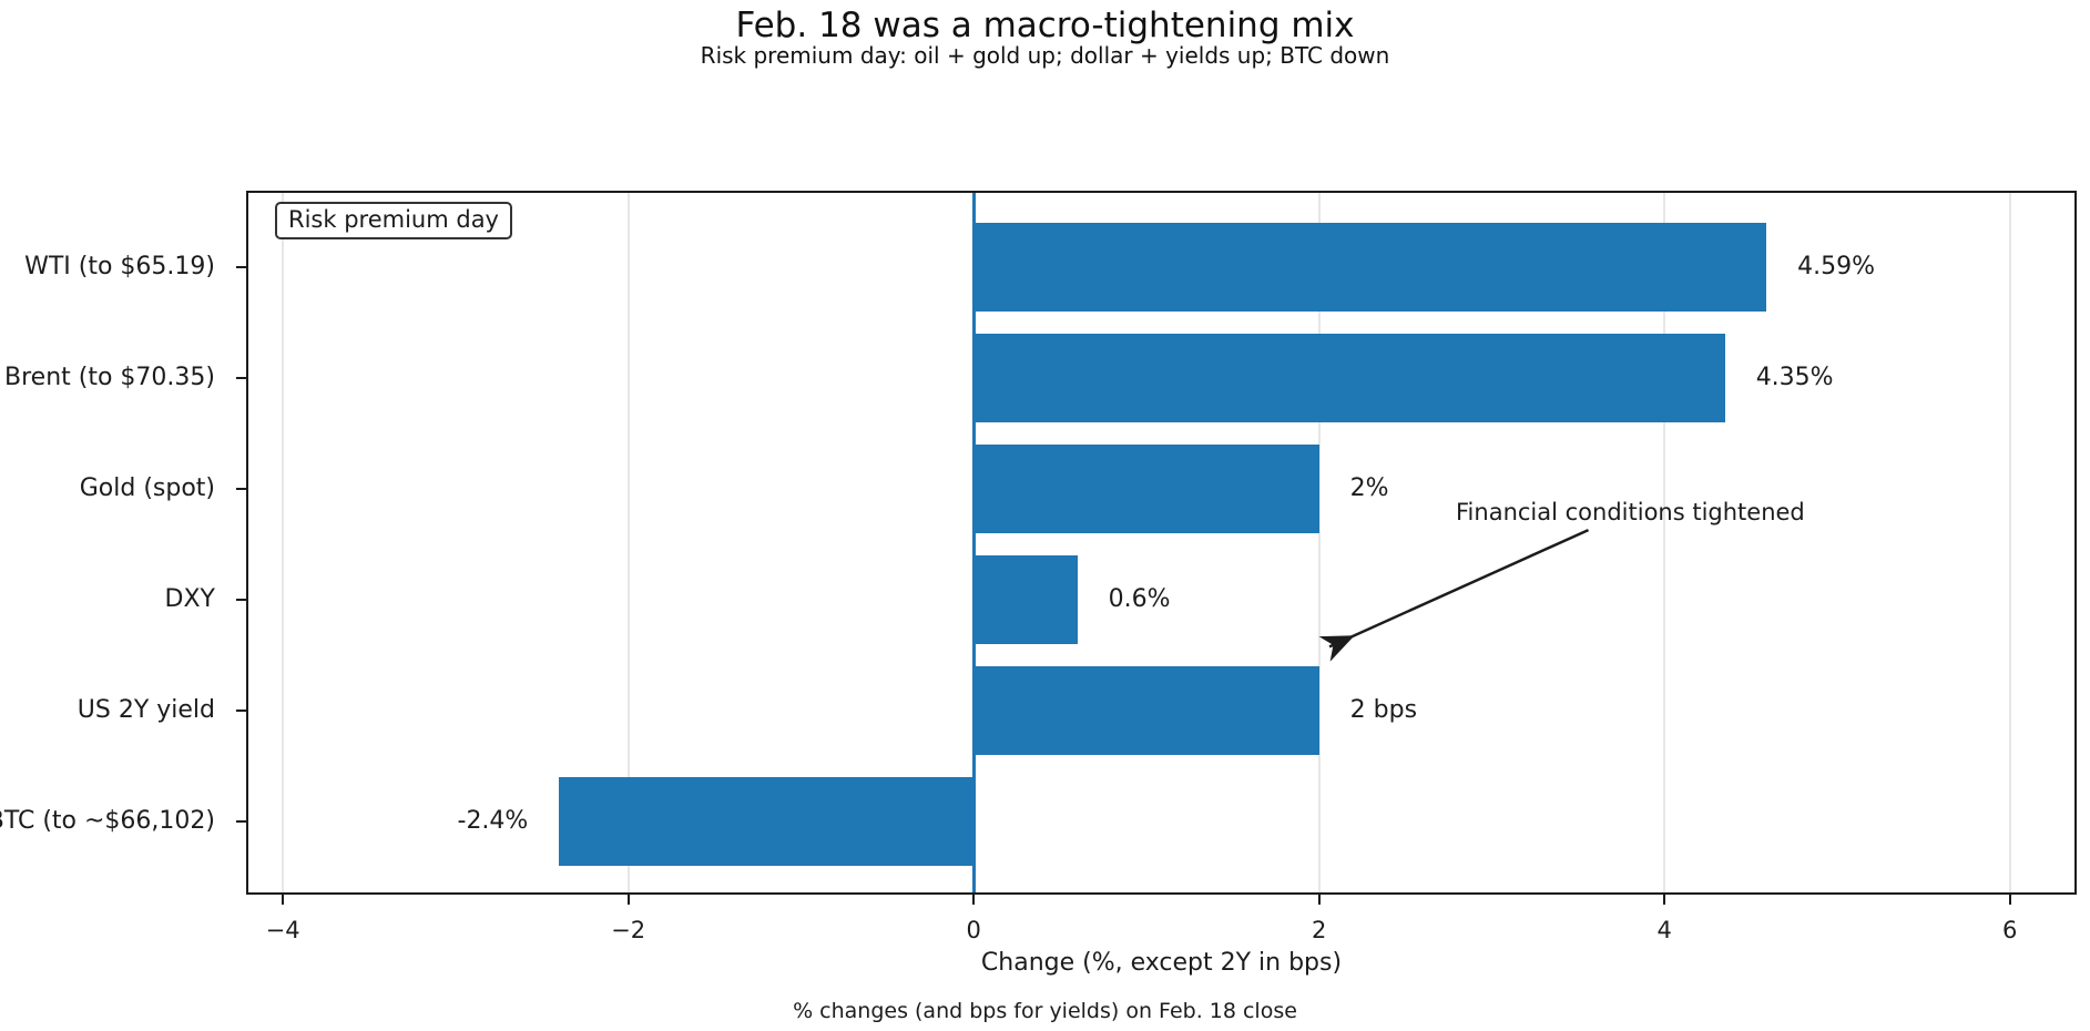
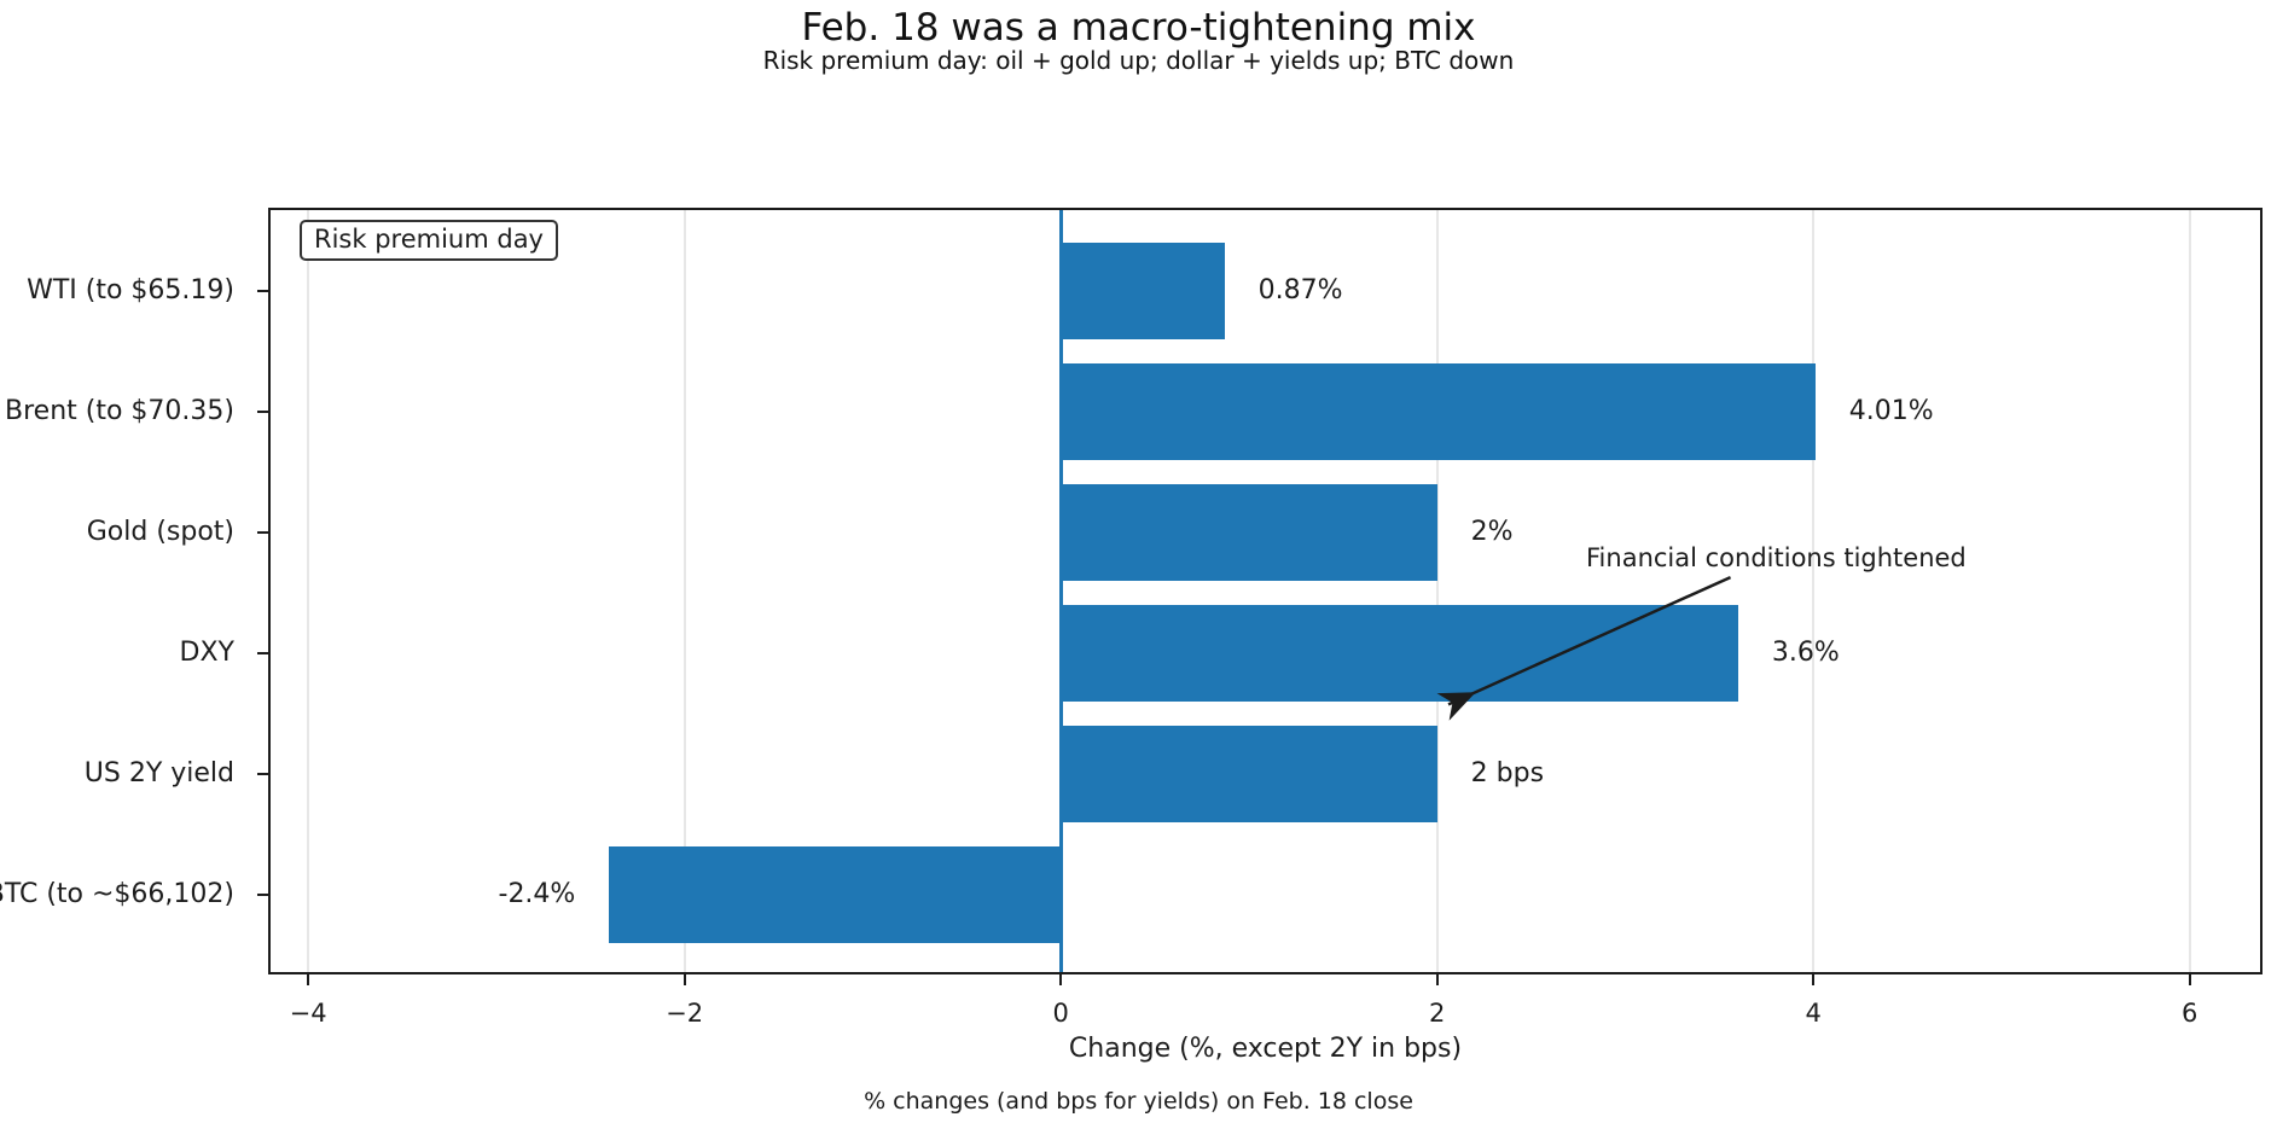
WTI (to $65.19): 4.59% -> 0.87%
Brent (to $70.35): 4.35% -> 4.01%
DXY: 0.6% -> 3.6%
